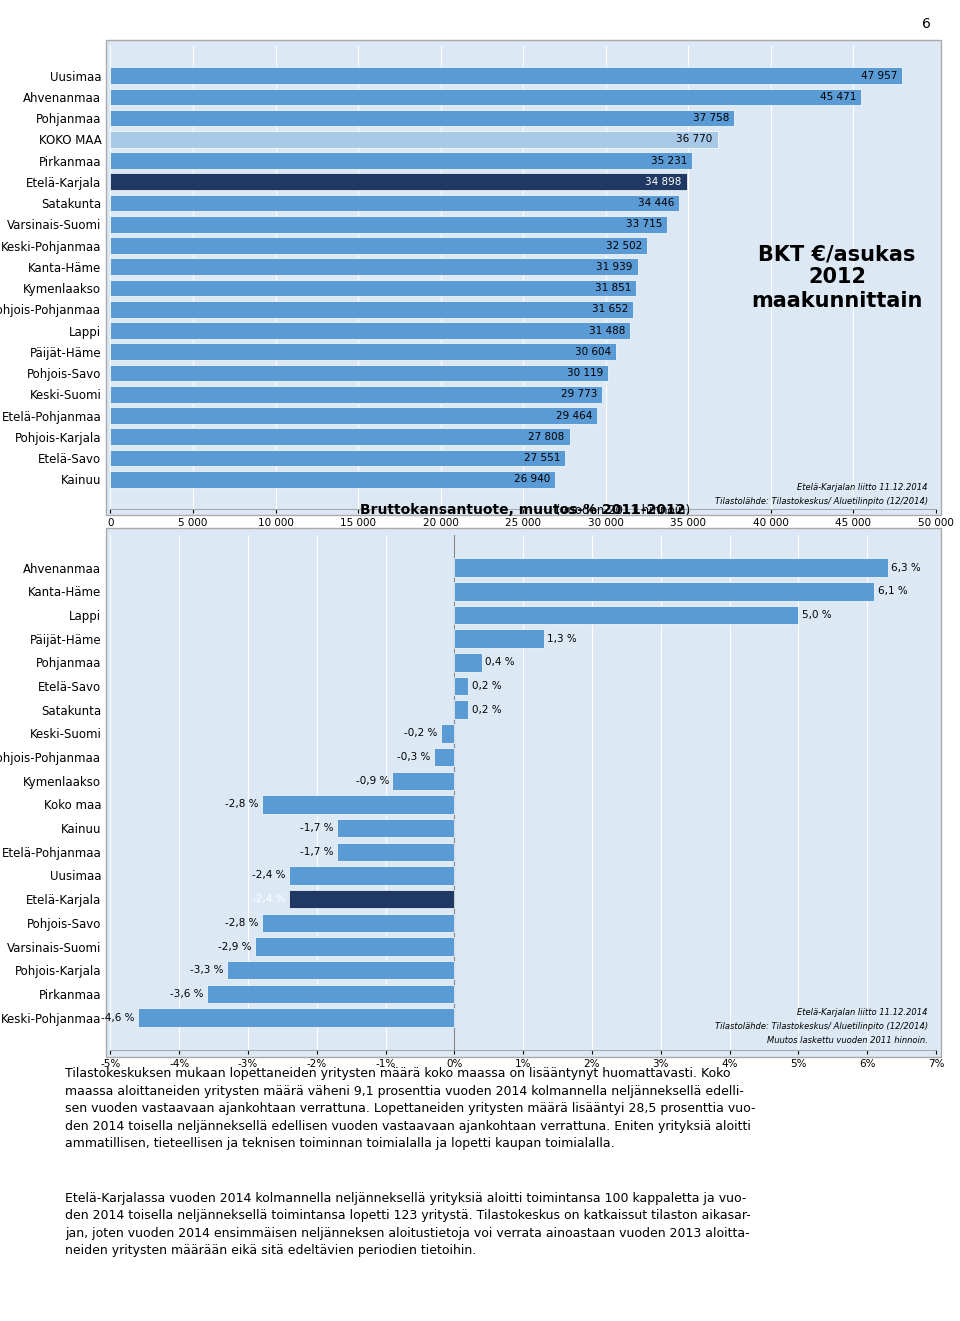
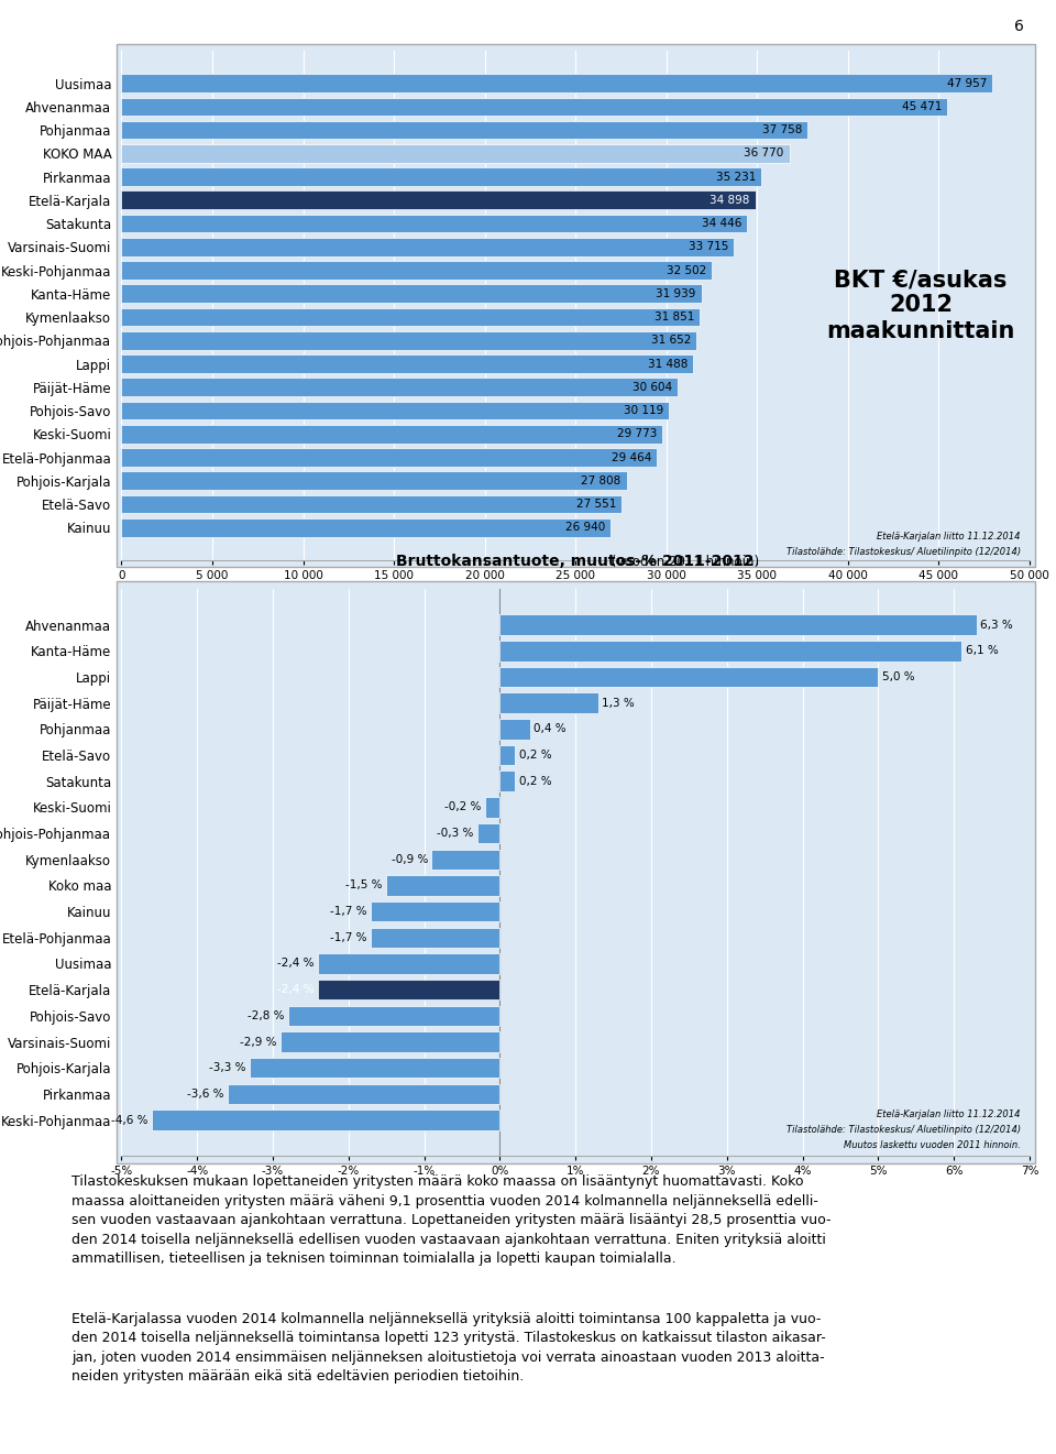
Koko maa: -2,8 -> -1,5
